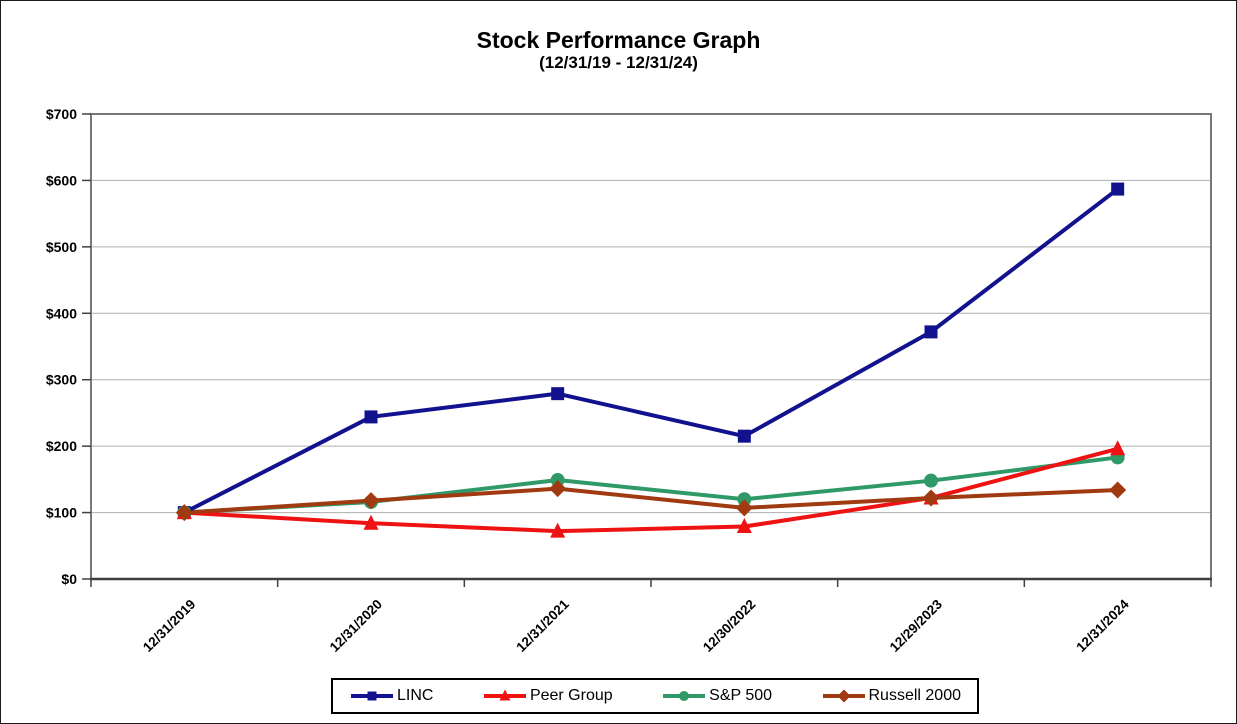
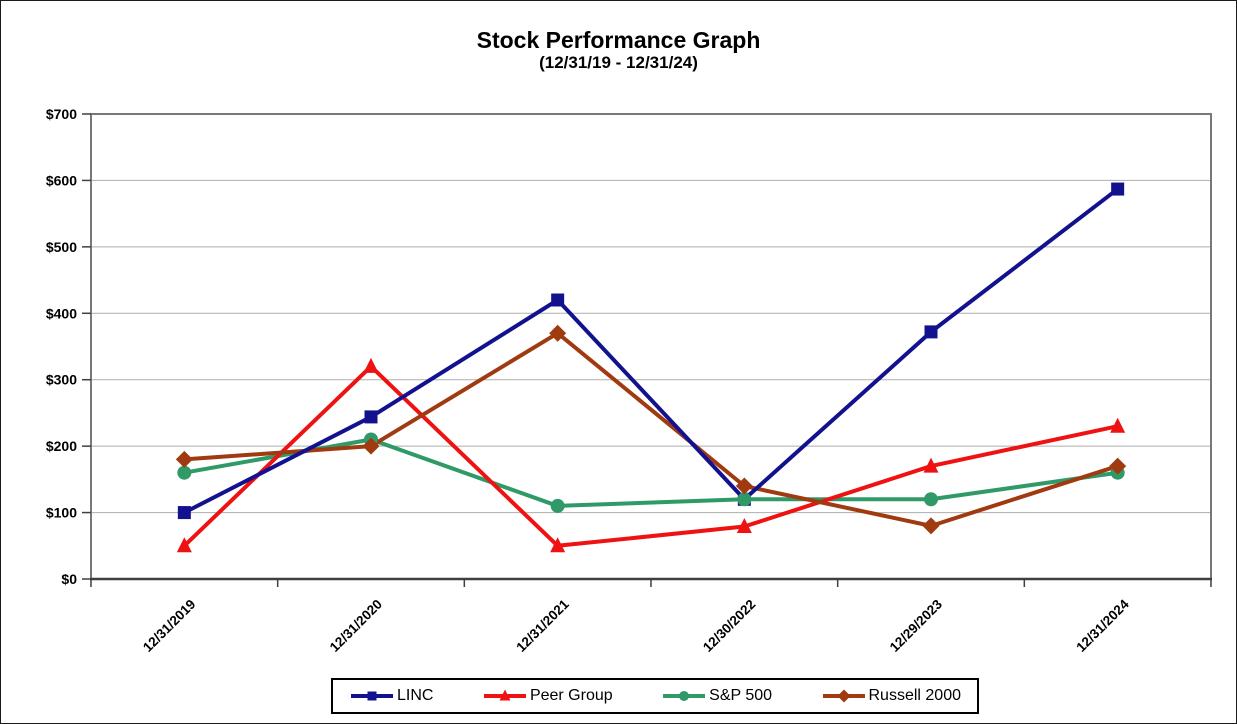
Peer Group/12/31/2019: $100 -> $50
S&P 500/12/31/2019: $100 -> $160
Russell 2000/12/31/2019: $100 -> $180
Peer Group/12/31/2020: $80 -> $320
S&P 500/12/31/2020: $120 -> $210
Russell 2000/12/31/2020: $120 -> $200
LINC/12/31/2021: $280 -> $420
Peer Group/12/31/2021: $70 -> $50
S&P 500/12/31/2021: $150 -> $110
Russell 2000/12/31/2021: $140 -> $370
LINC/12/30/2022: $220 -> $120
Russell 2000/12/30/2022: $110 -> $140
Peer Group/12/29/2023: $120 -> $170
S&P 500/12/29/2023: $150 -> $120
Russell 2000/12/29/2023: $120 -> $80
Peer Group/12/31/2024: $200 -> $230
S&P 500/12/31/2024: $180 -> $160
Russell 2000/12/31/2024: $130 -> $170
